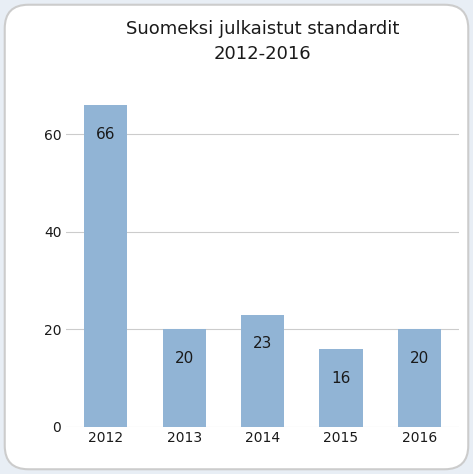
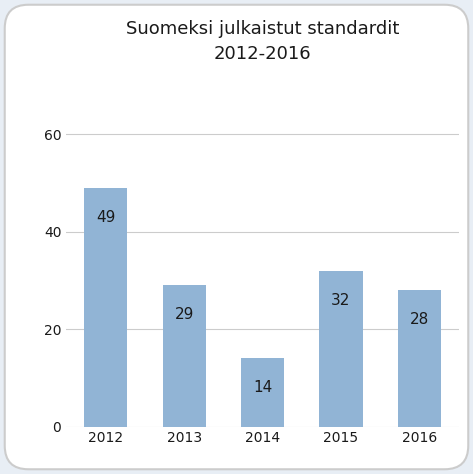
2012: 66 -> 49
2013: 20 -> 29
2014: 23 -> 14
2015: 16 -> 32
2016: 20 -> 28
